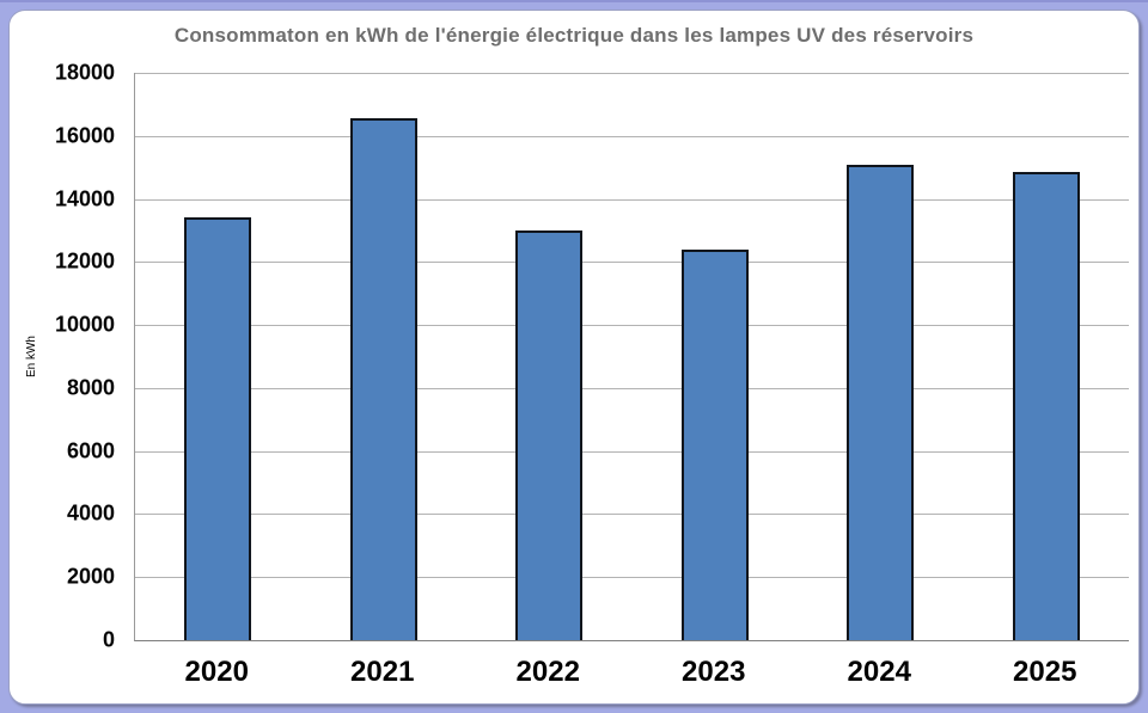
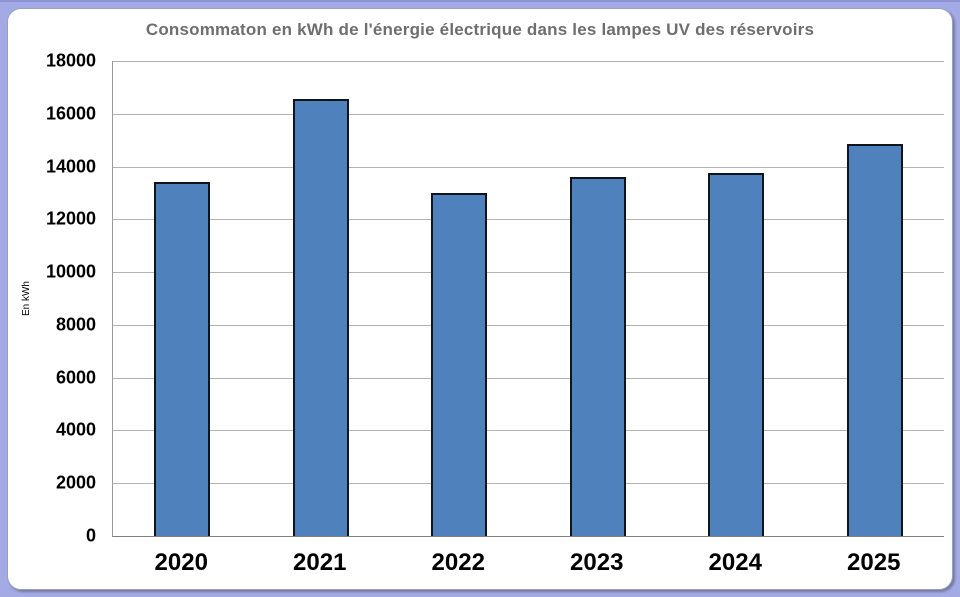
2023: 12400 -> 13600
2024: 15100 -> 13800
